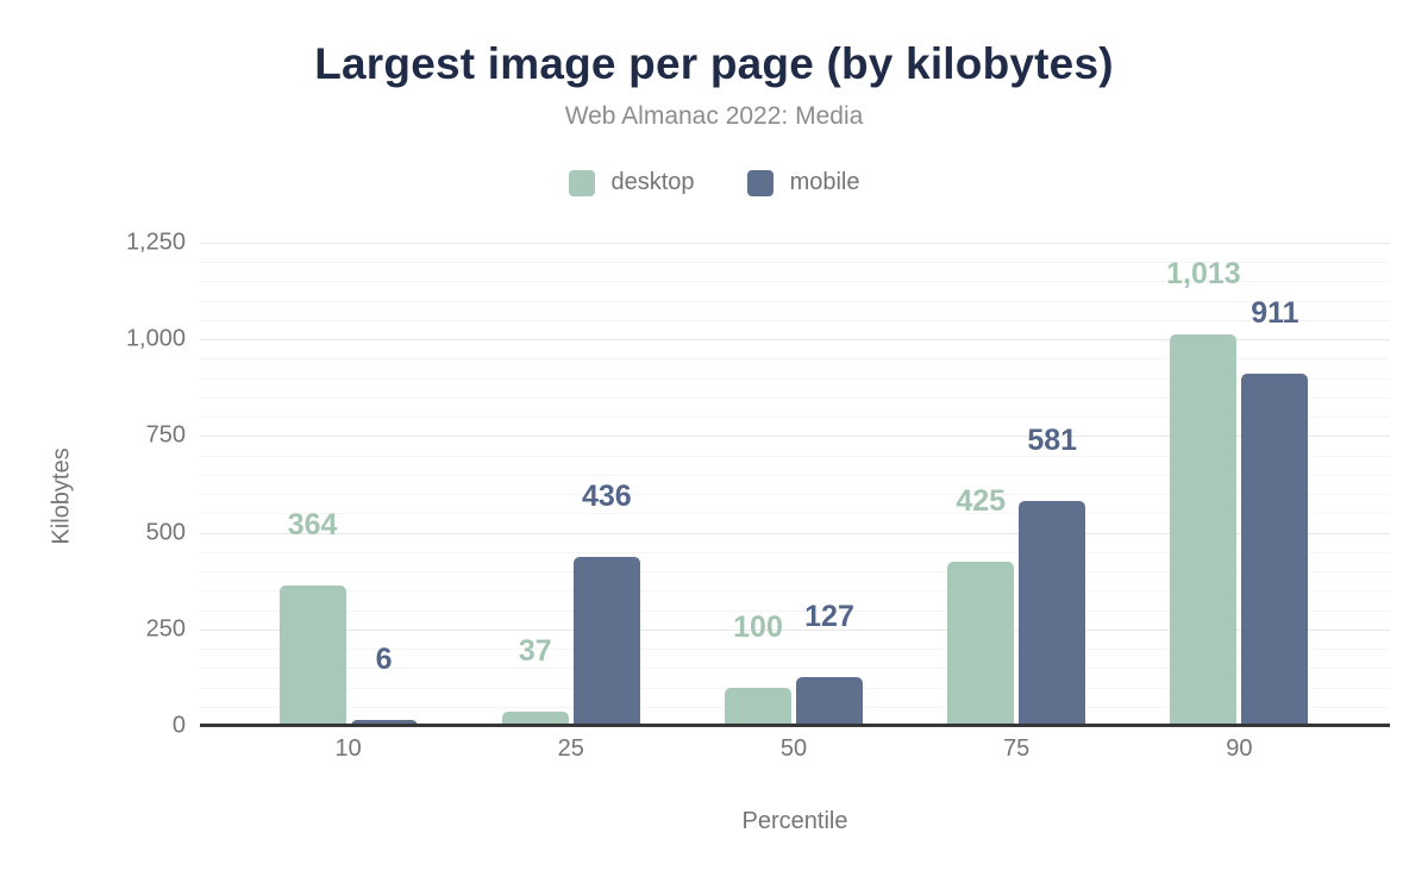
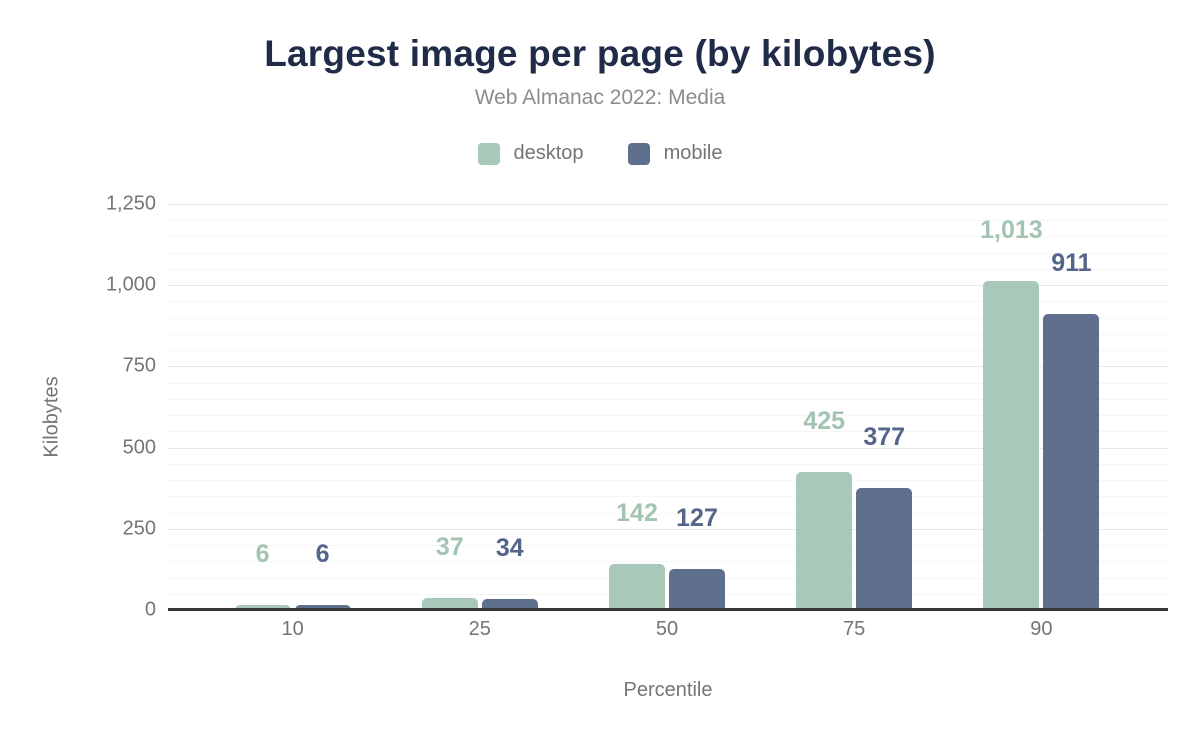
desktop/10: 364 -> 6
mobile/25: 436 -> 34
desktop/50: 100 -> 142
mobile/75: 581 -> 377
